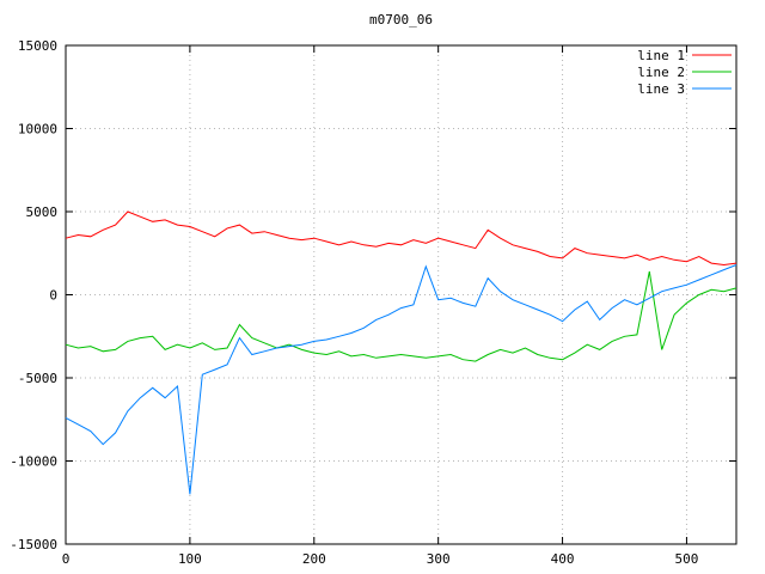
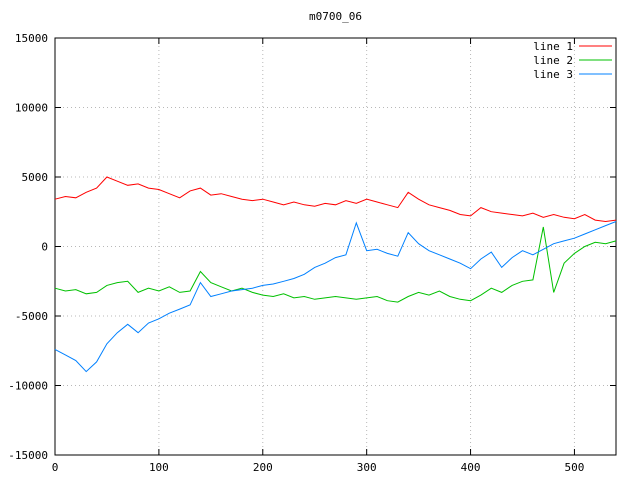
line 3/100: -12000 -> -5200
